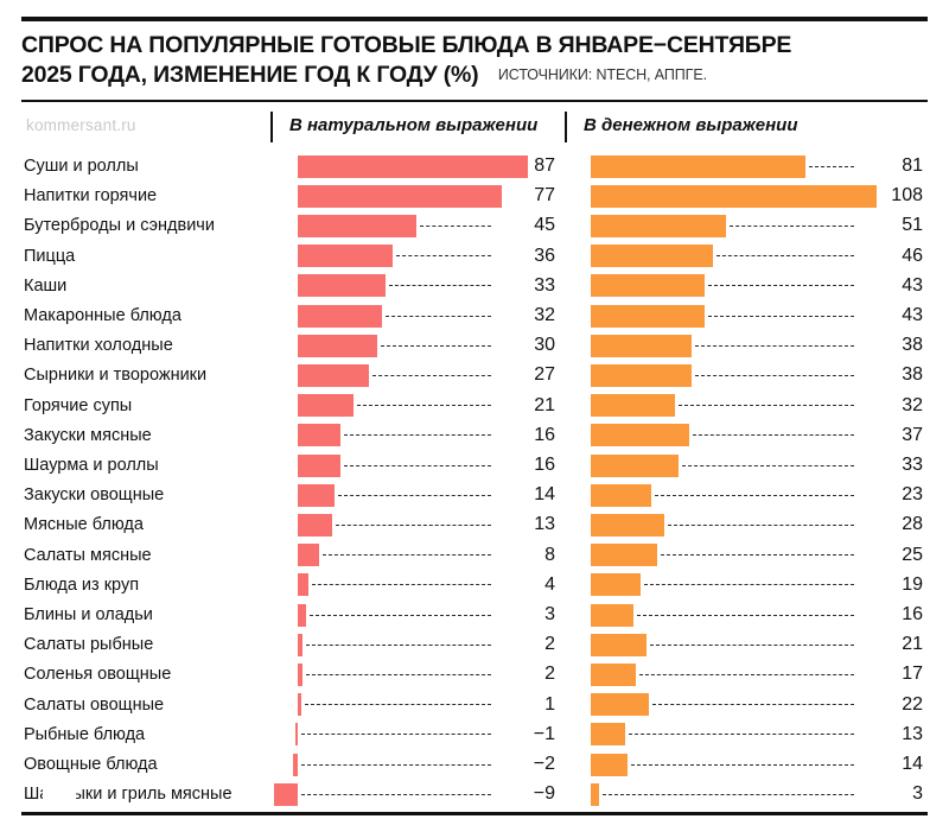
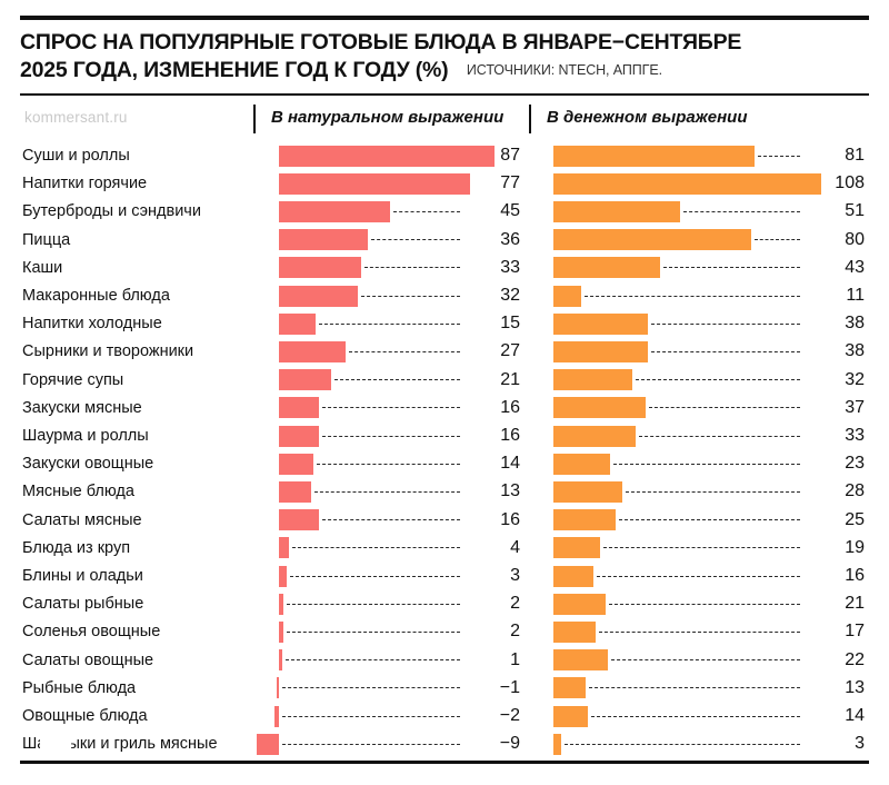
В денежном выражении/Пицца: 46 -> 80
В денежном выражении/Макаронные блюда: 43 -> 11
В натуральном выражении/Напитки холодные: 30 -> 15
В натуральном выражении/Салаты мясные: 8 -> 16
